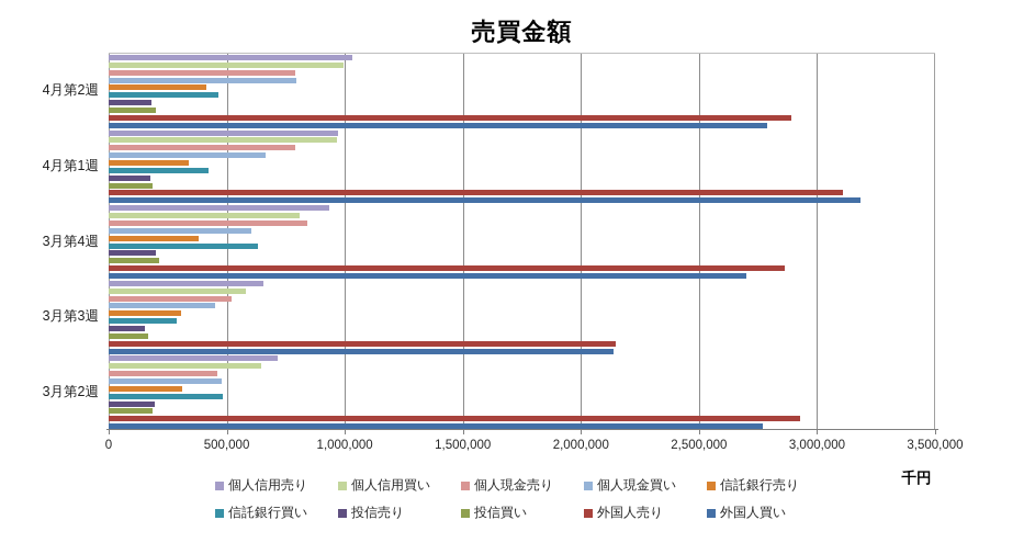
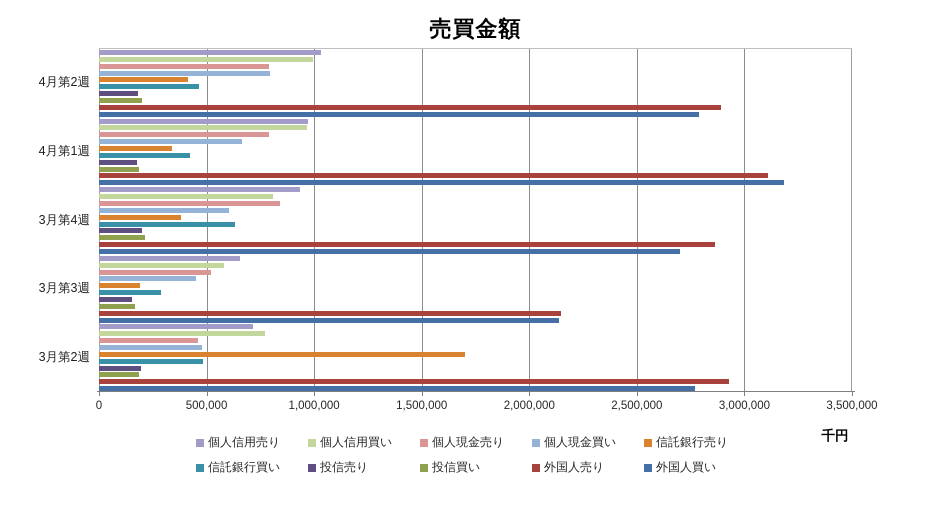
信託銀行売り/3月第3週: 300000 -> 190000
個人信用買い/3月第2週: 640000 -> 770000
信託銀行売り/3月第2週: 310000 -> 1700000
